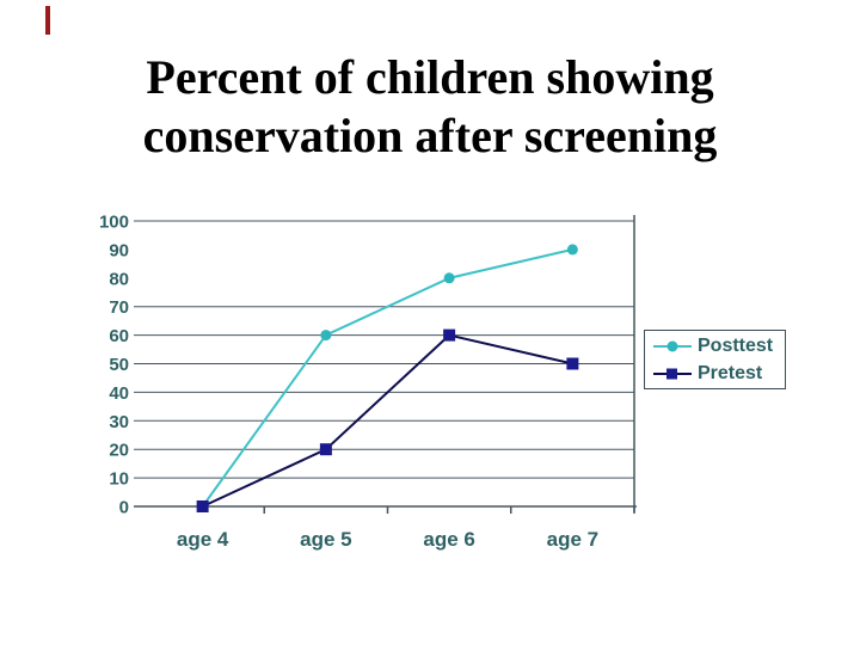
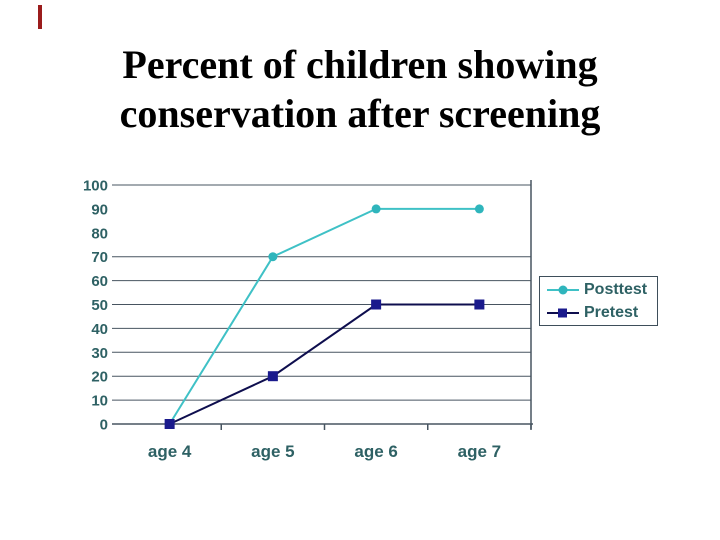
Posttest/age 5: 60 -> 70
Posttest/age 6: 80 -> 90
Pretest/age 6: 60 -> 50
